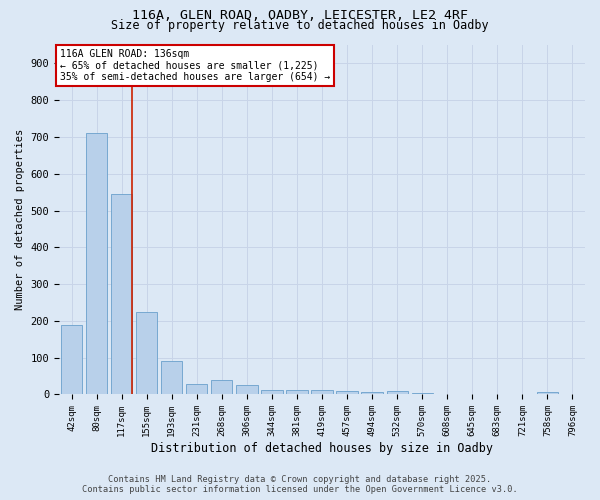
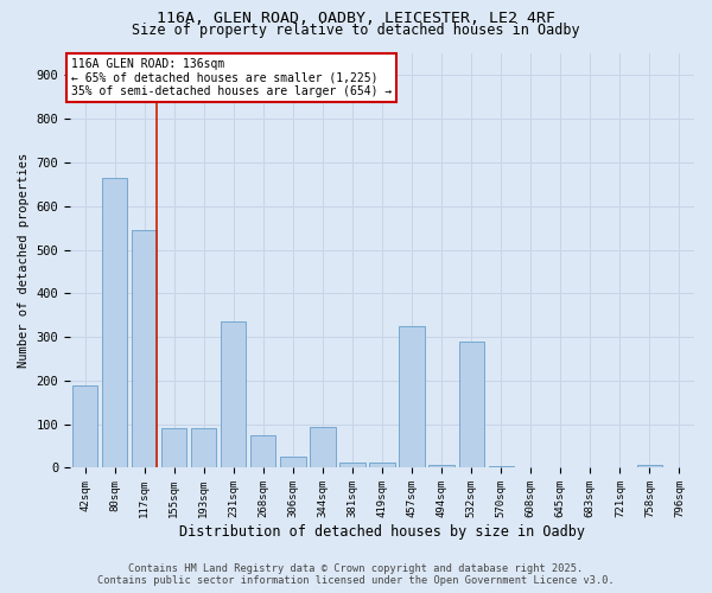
80sqm: 710 -> 665
155sqm: 225 -> 90
231sqm: 28 -> 335
268sqm: 40 -> 75
344sqm: 13 -> 95
457sqm: 10 -> 325
532sqm: 9 -> 290
